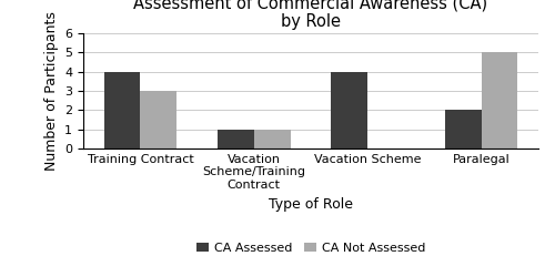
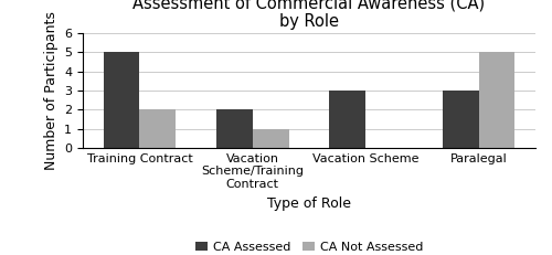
CA Assessed/Training Contract: 4 -> 5
CA Not Assessed/Training Contract: 3 -> 2
CA Assessed/Vacation Scheme/Training Contract: 1 -> 2
CA Assessed/Vacation Scheme: 4 -> 3
CA Assessed/Paralegal: 2 -> 3
